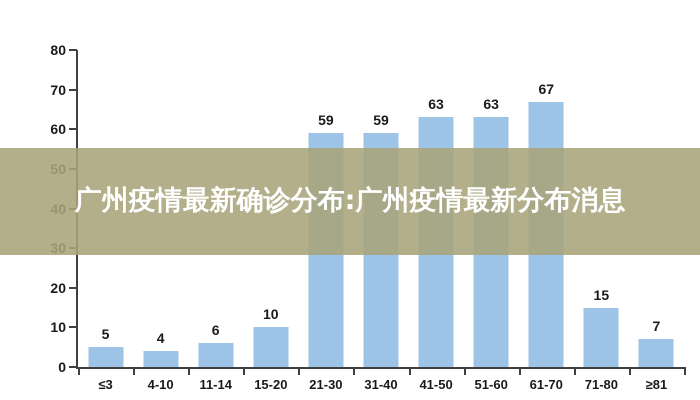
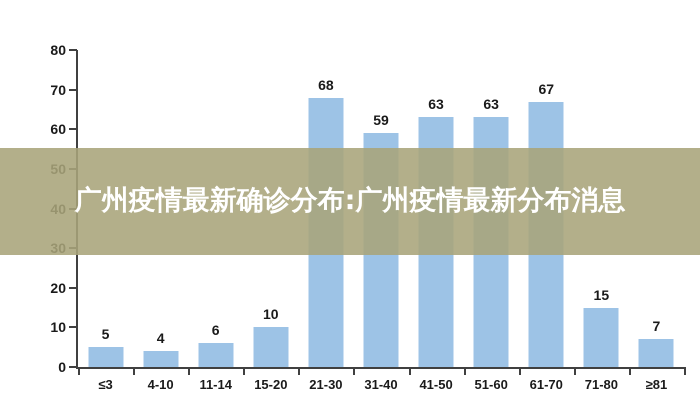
21-30: 59 -> 68
